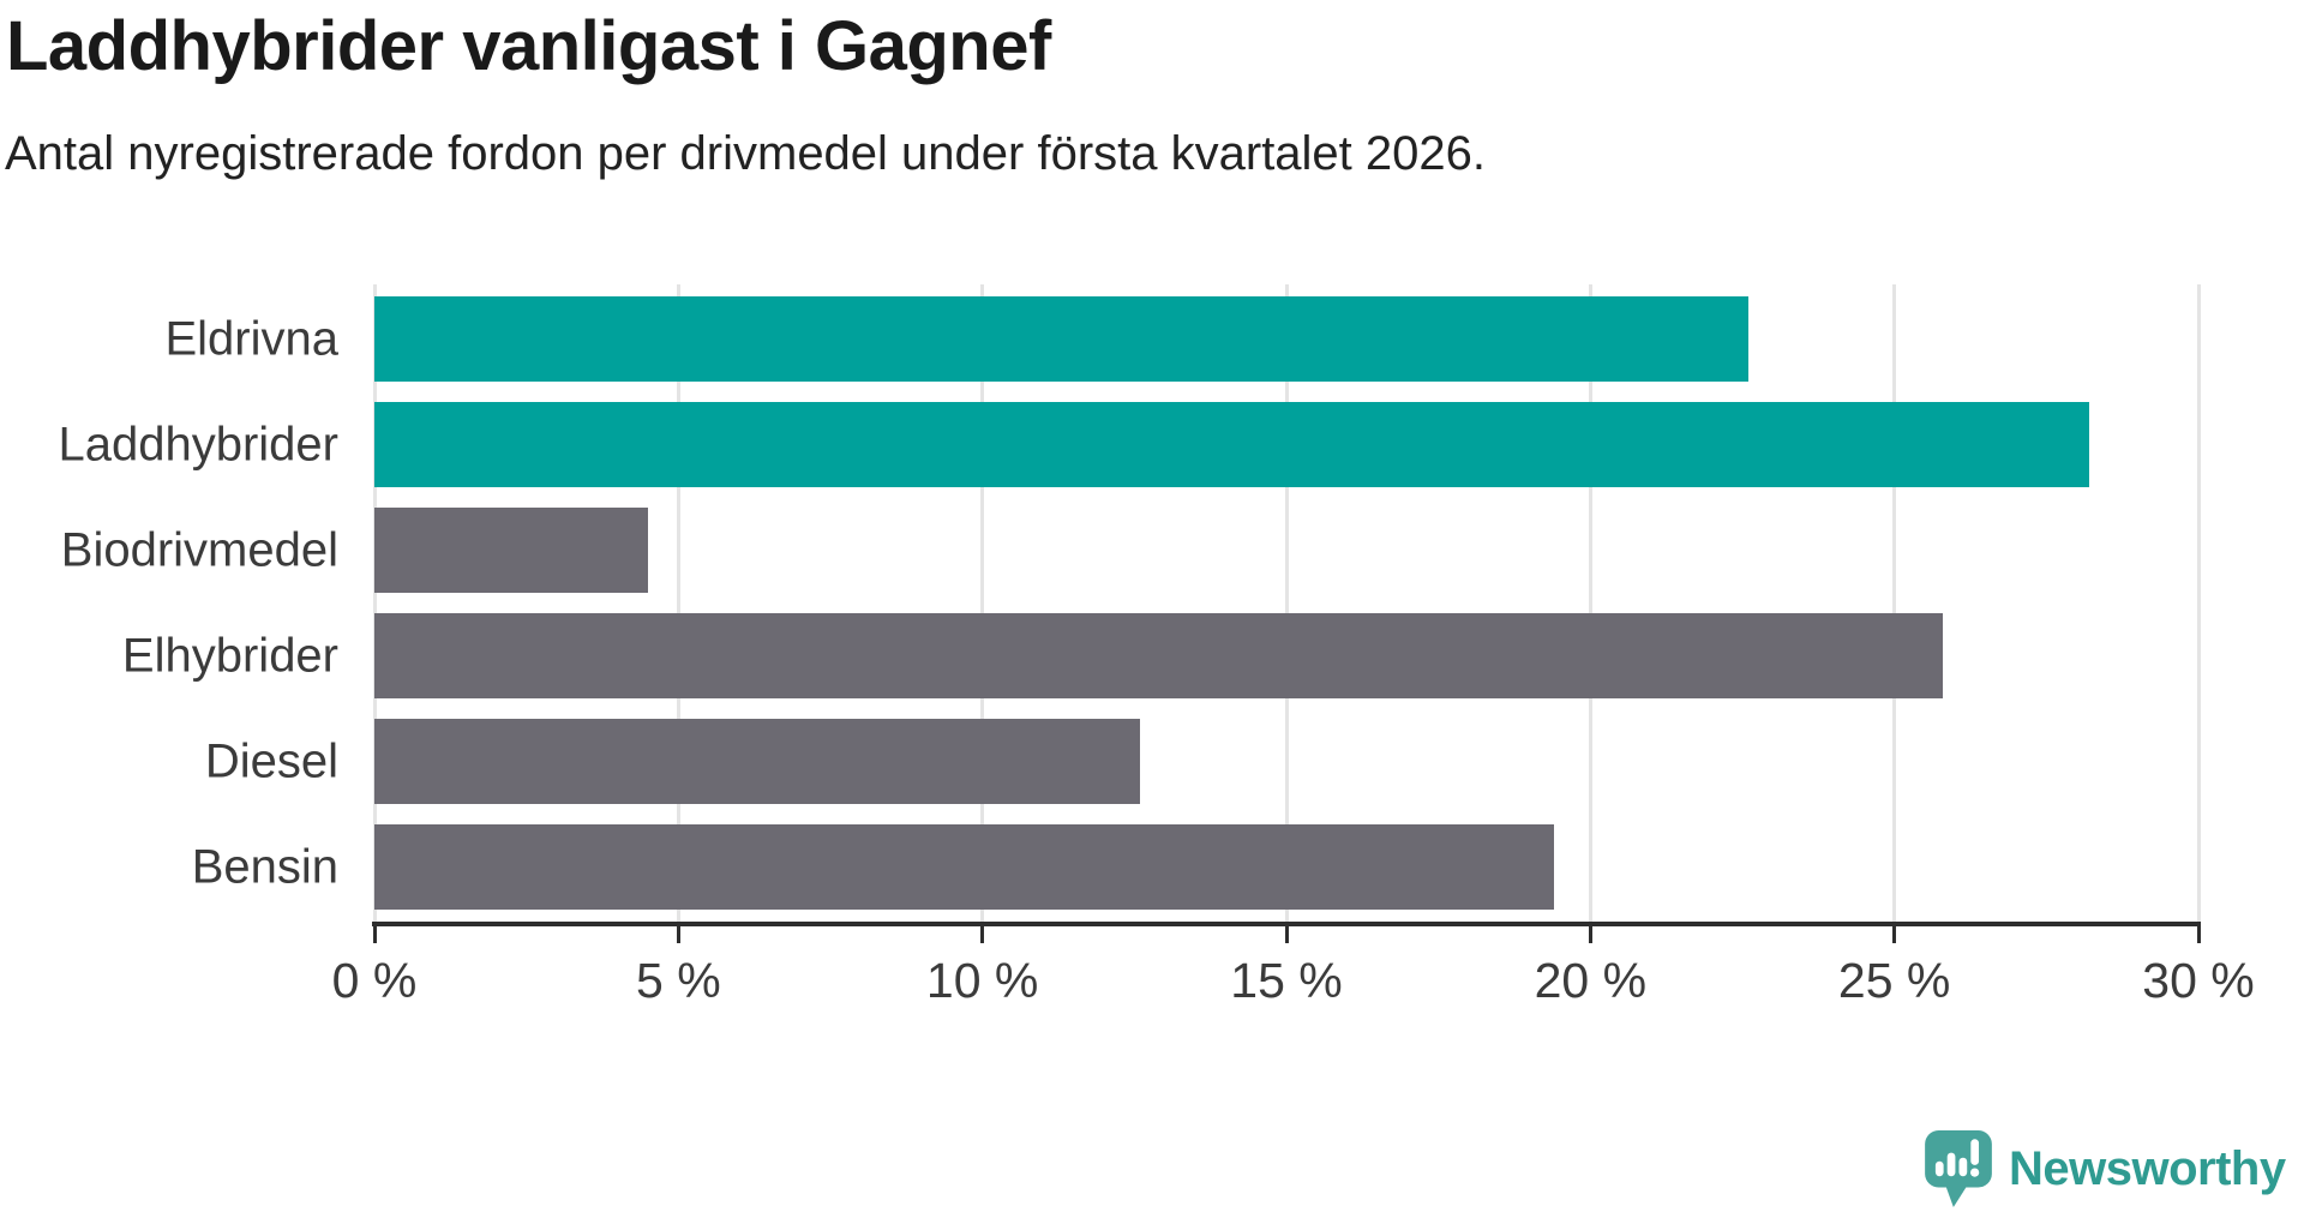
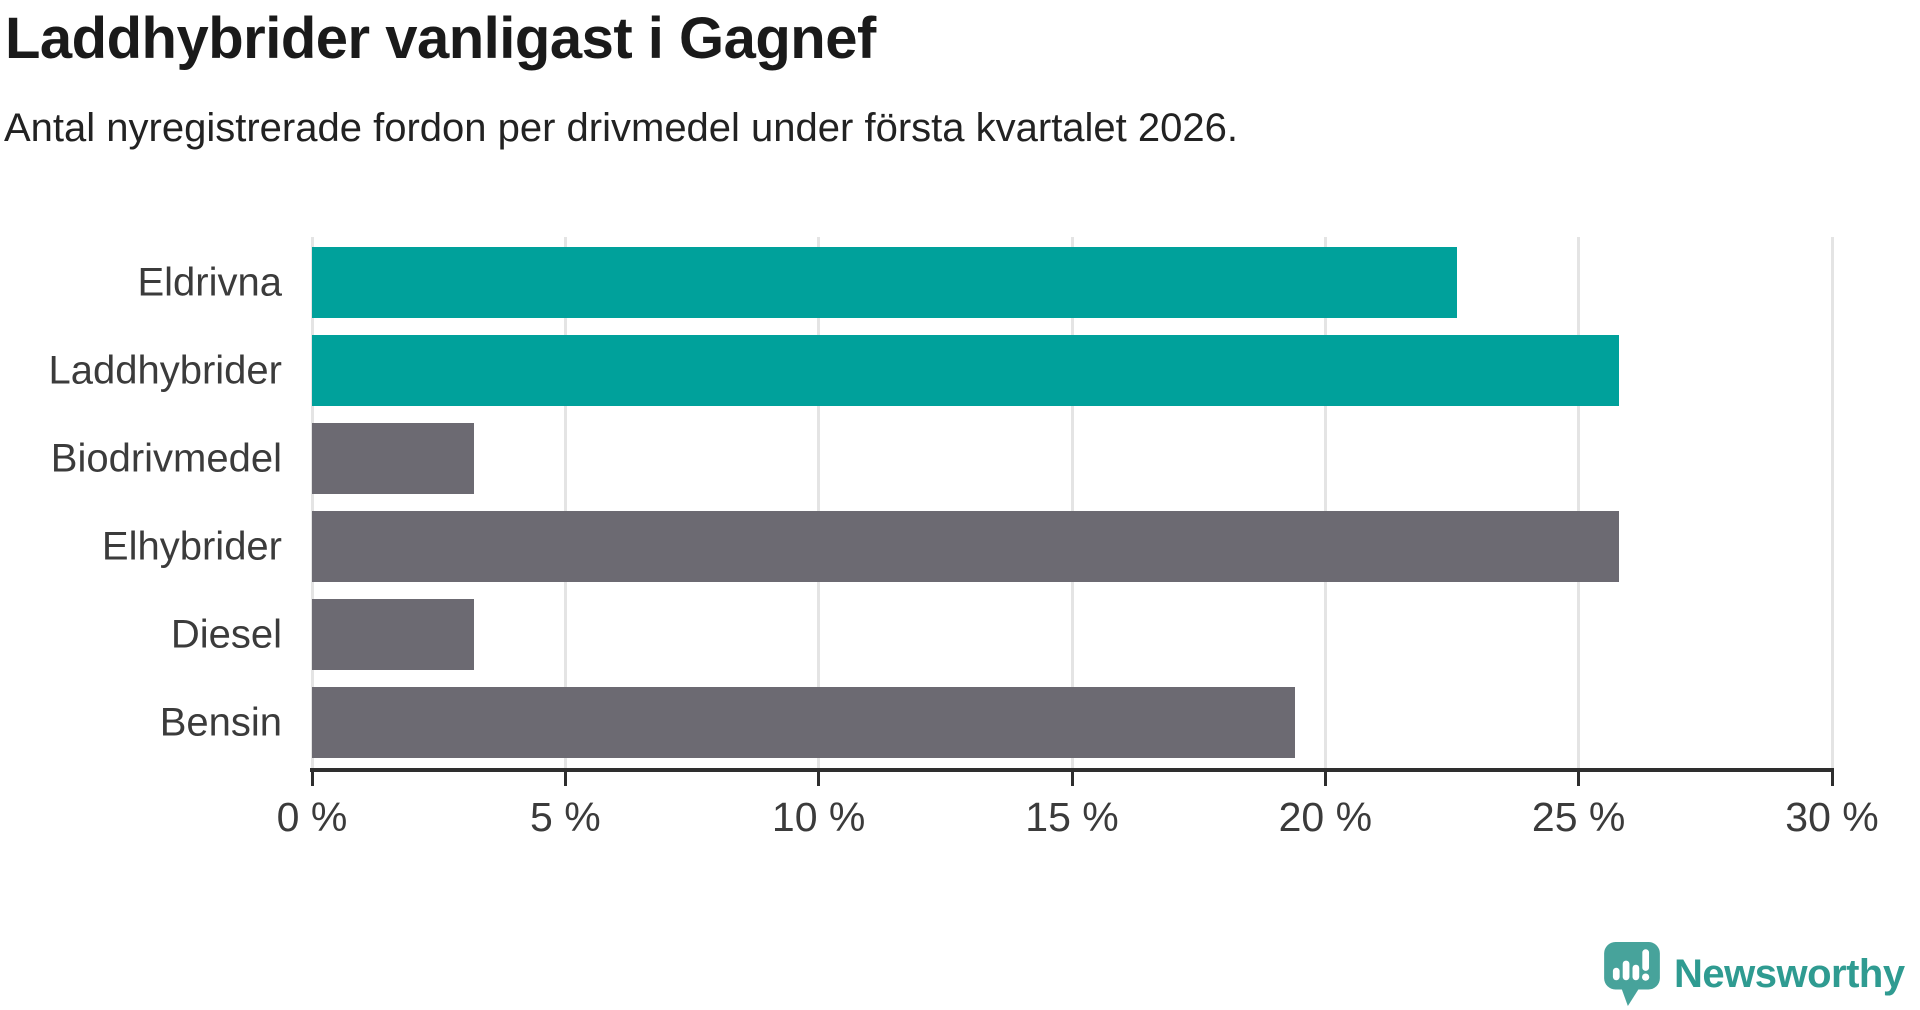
Laddhybrider: 28.2% -> 25.8%
Biodrivmedel: 4.5% -> 3.2%
Diesel: 12.6% -> 3.2%
